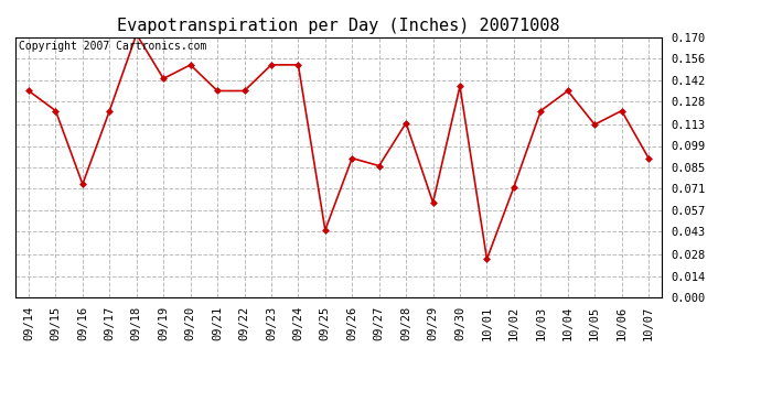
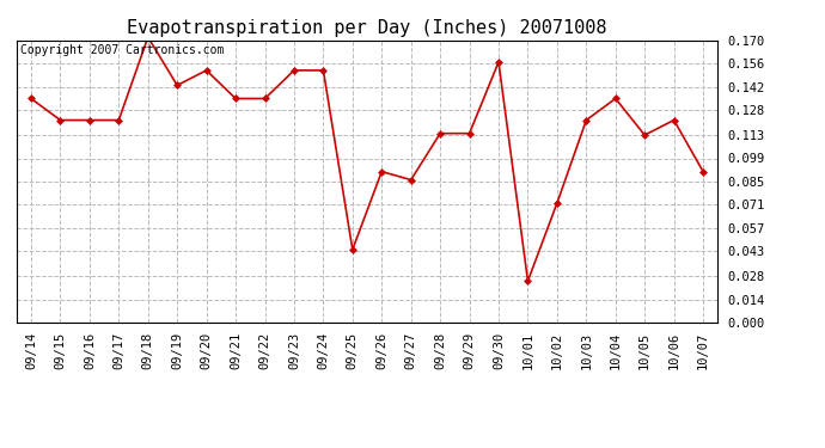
09/16: 0.074 -> 0.122
09/29: 0.062 -> 0.114
09/30: 0.138 -> 0.157
